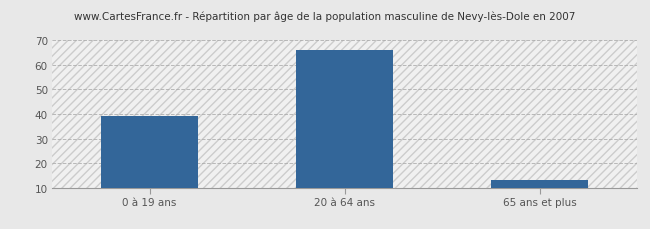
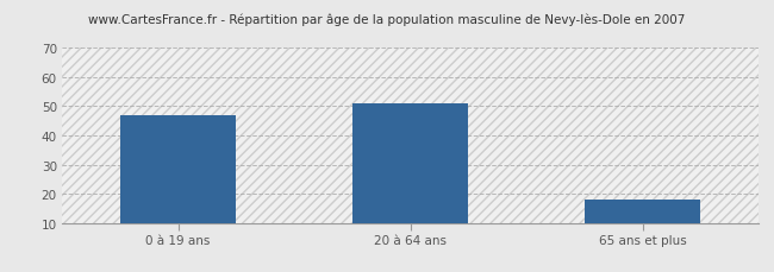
0 à 19 ans: 39 -> 47
20 à 64 ans: 66 -> 51
65 ans et plus: 13 -> 18
